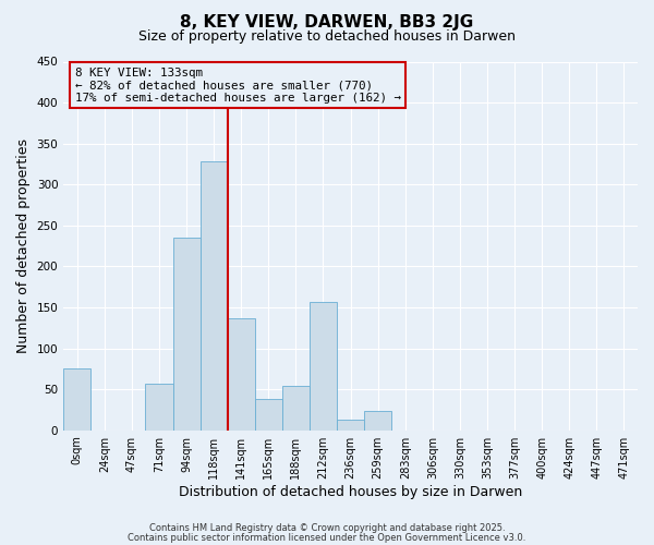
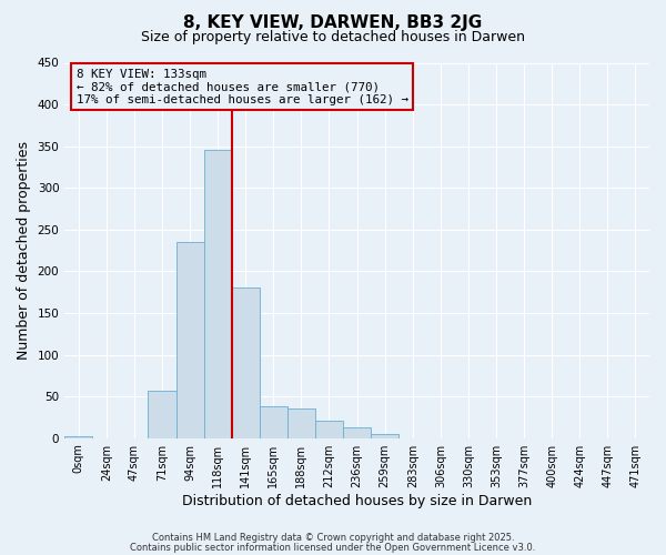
0sqm: 76 -> 2
118sqm: 328 -> 345
141sqm: 136 -> 180
188sqm: 54 -> 35
212sqm: 156 -> 21
259sqm: 24 -> 5
